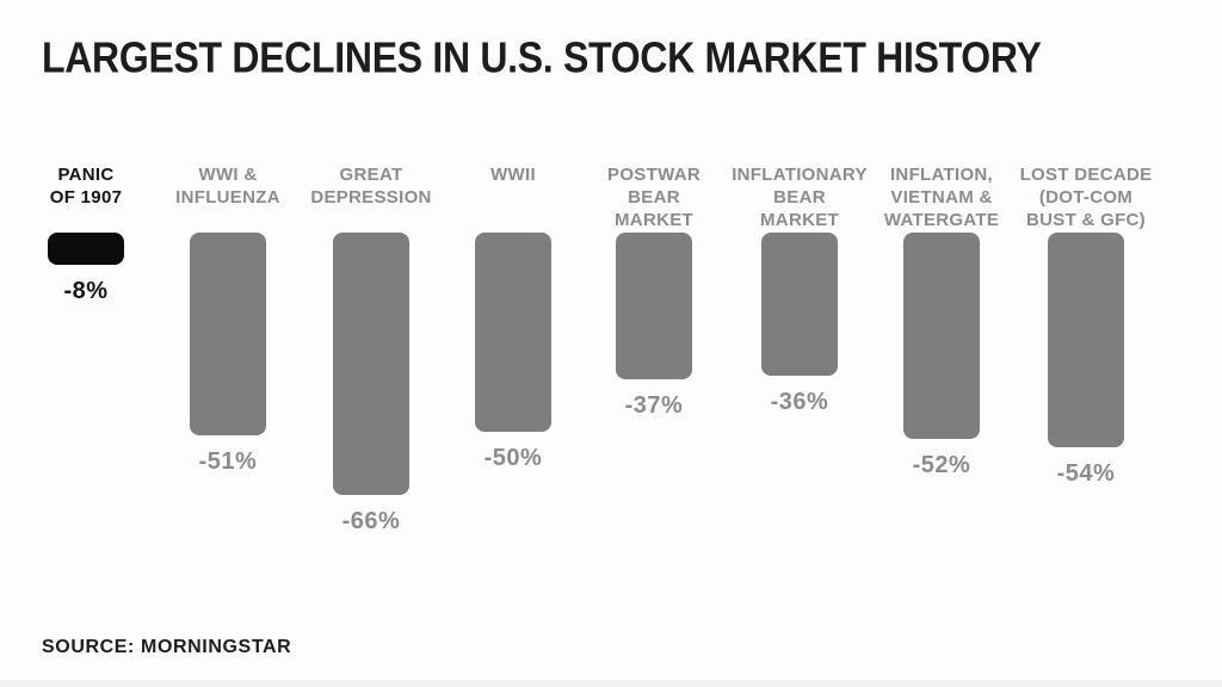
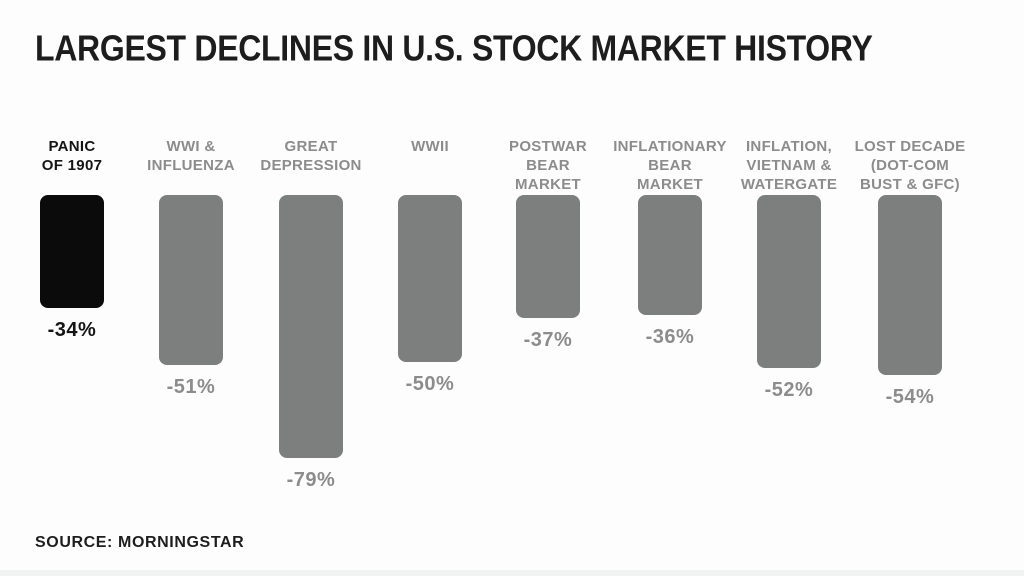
PANIC OF 1907: -8% -> -34%
GREAT DEPRESSION: -66% -> -79%
